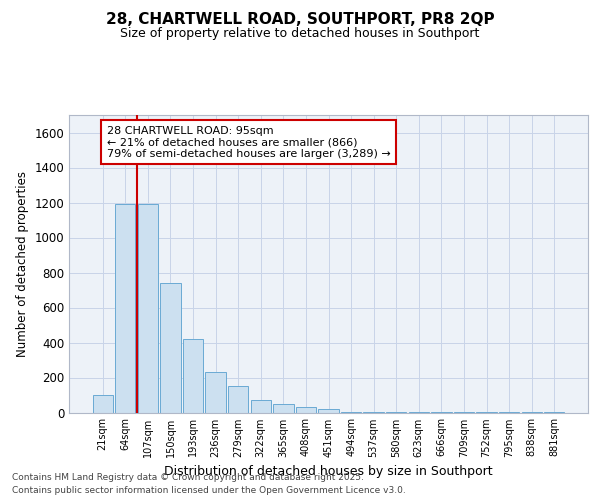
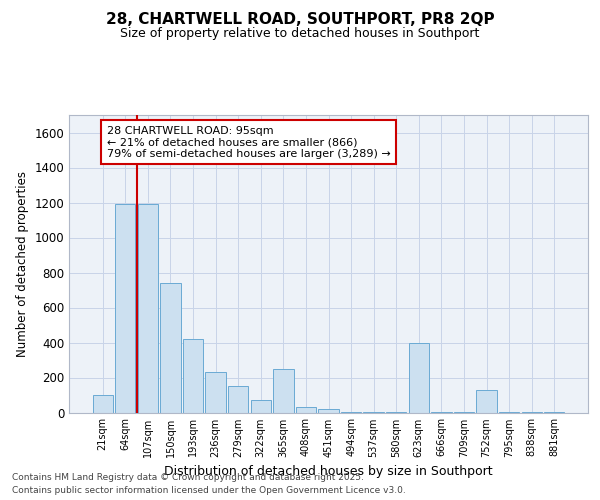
365sqm: 50 -> 250
623sqm: 0 -> 400
752sqm: 0 -> 130
